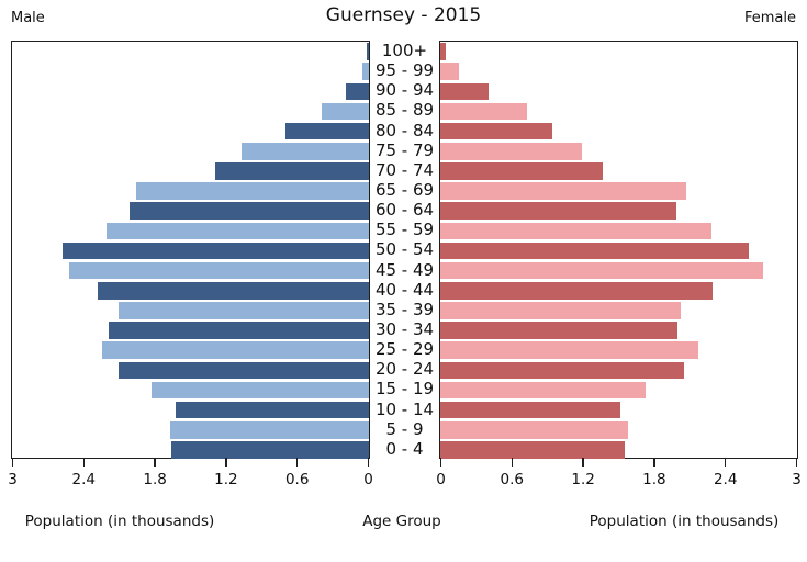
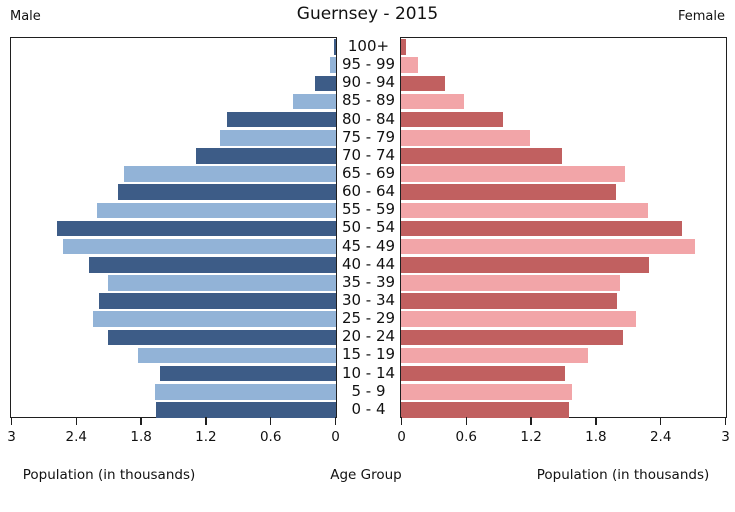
Female/85 - 89: 0.73 -> 0.58
Male/80 - 84: 0.70 -> 1.01
Female/70 - 74: 1.37 -> 1.49
